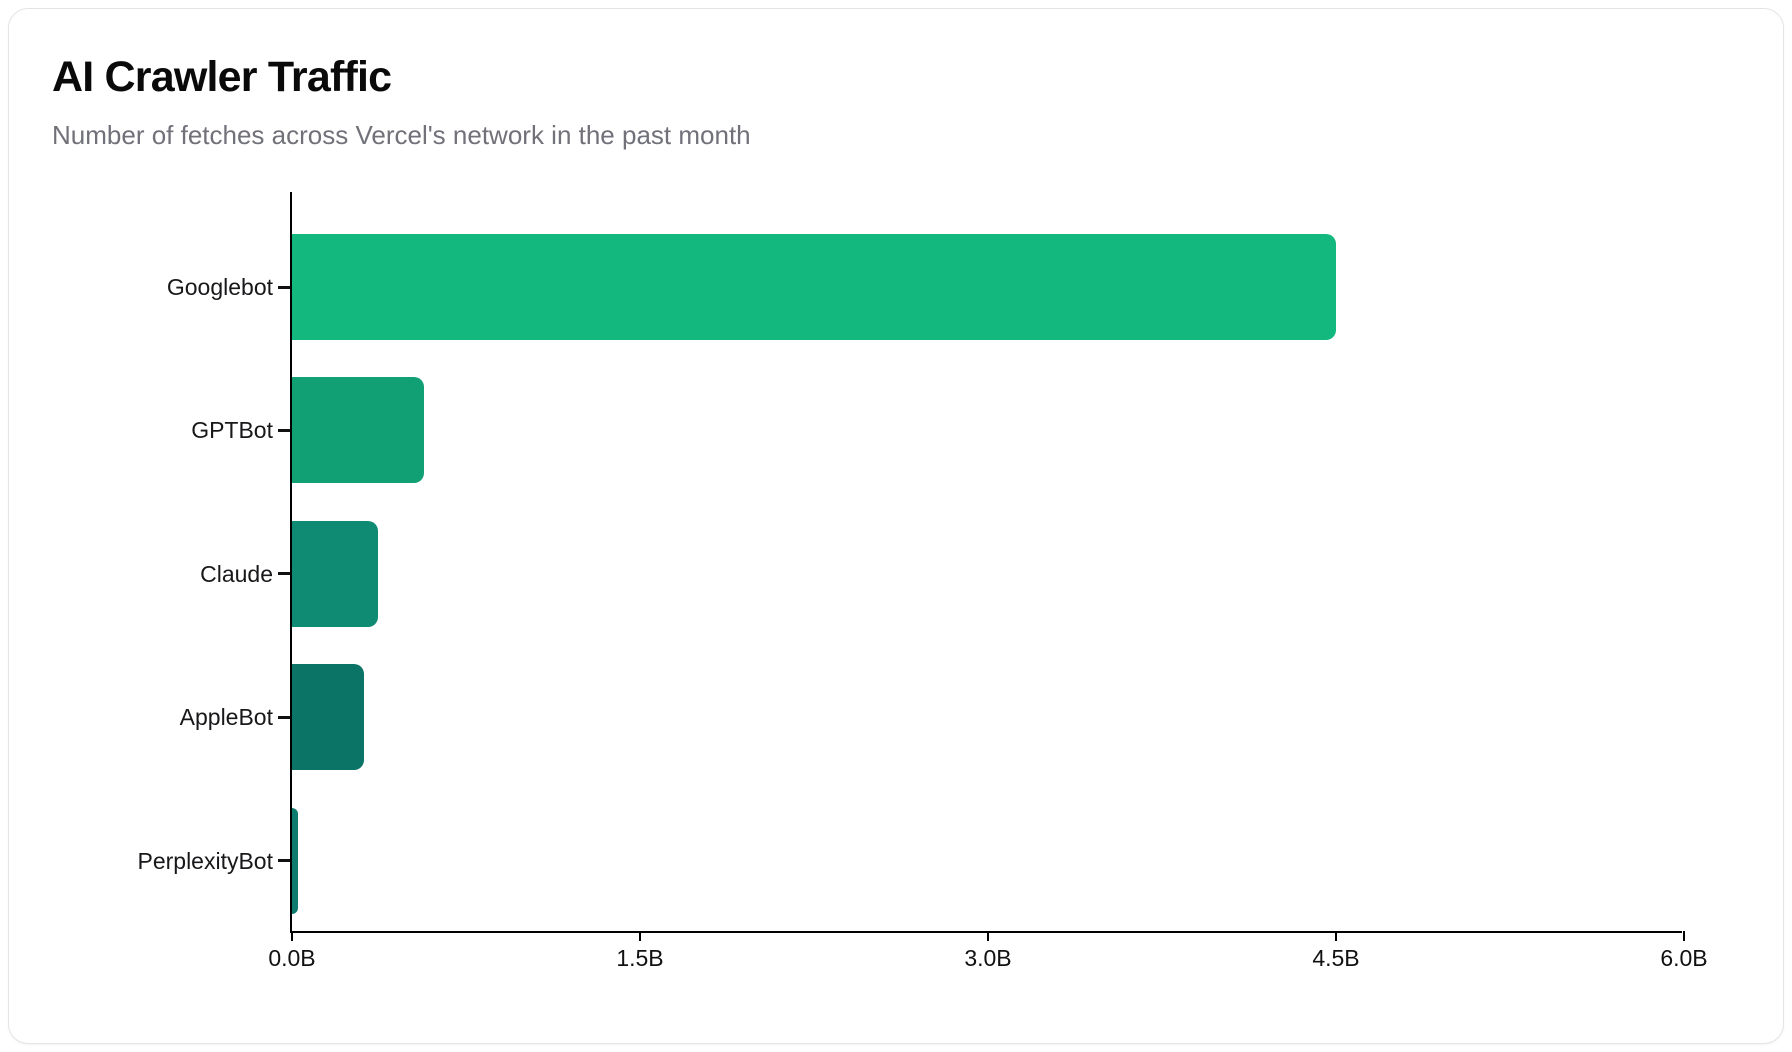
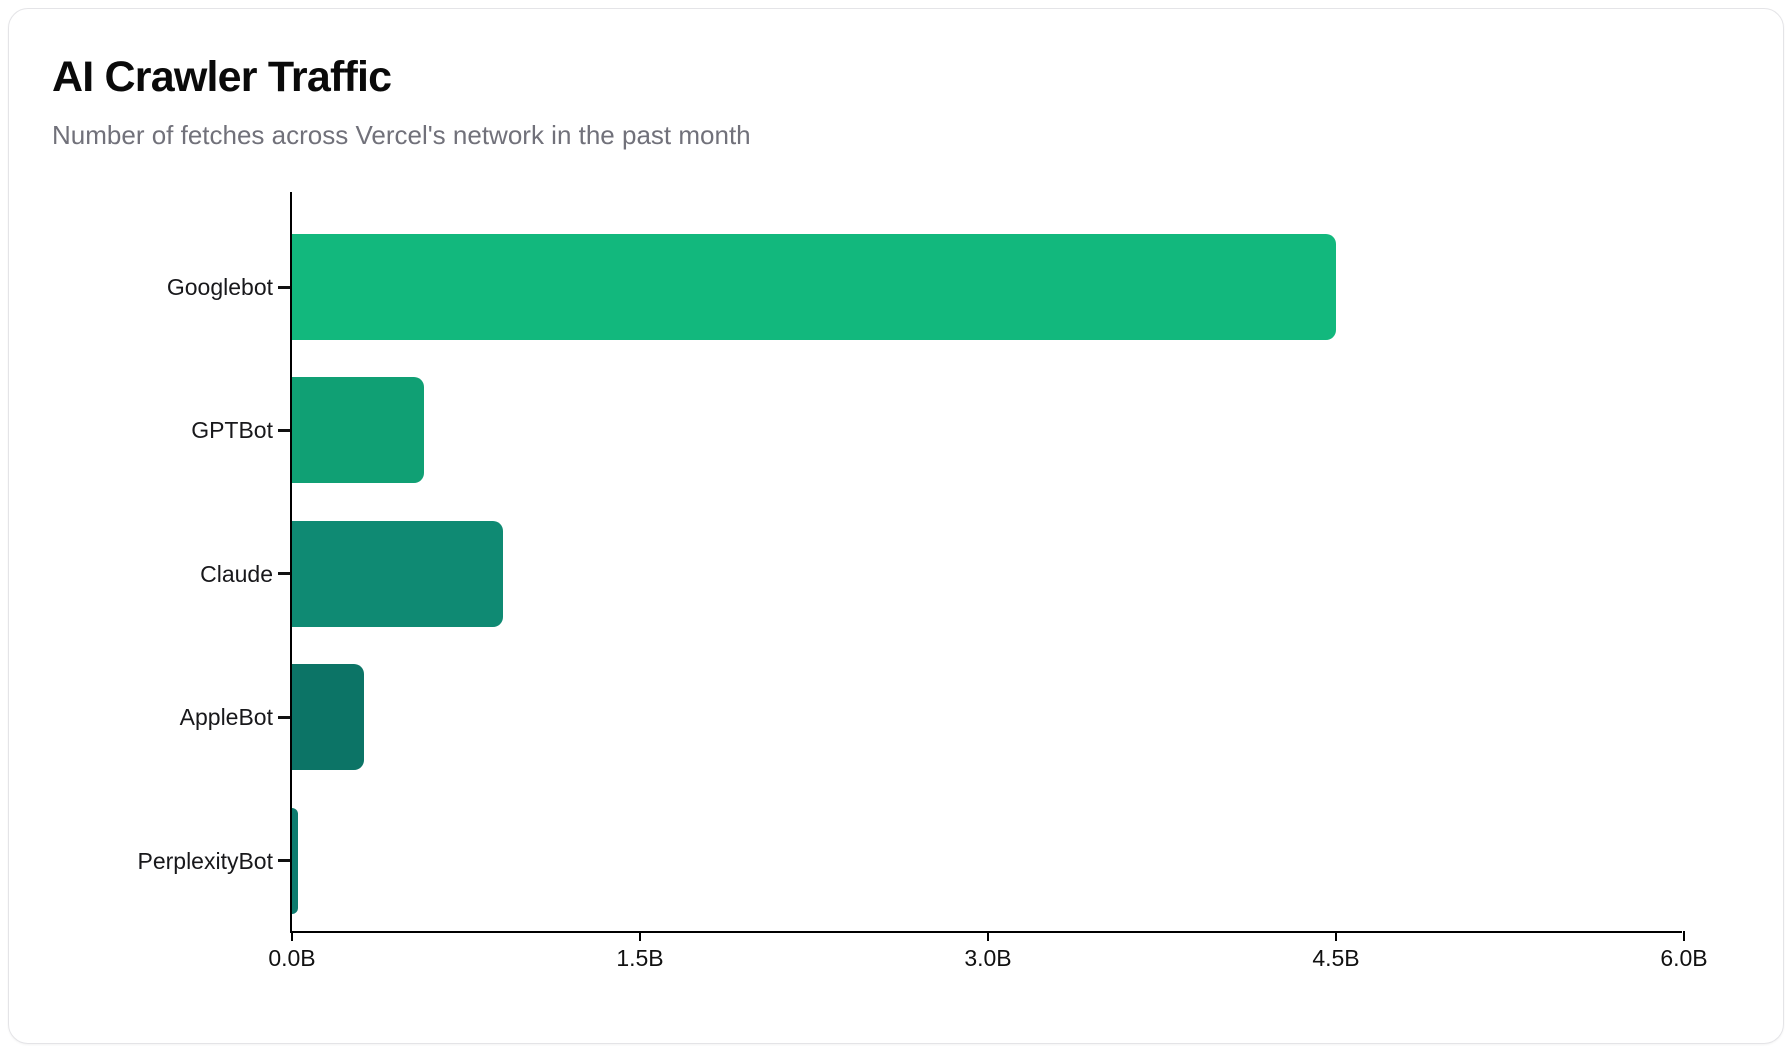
Claude: 0.37B -> 0.91B
